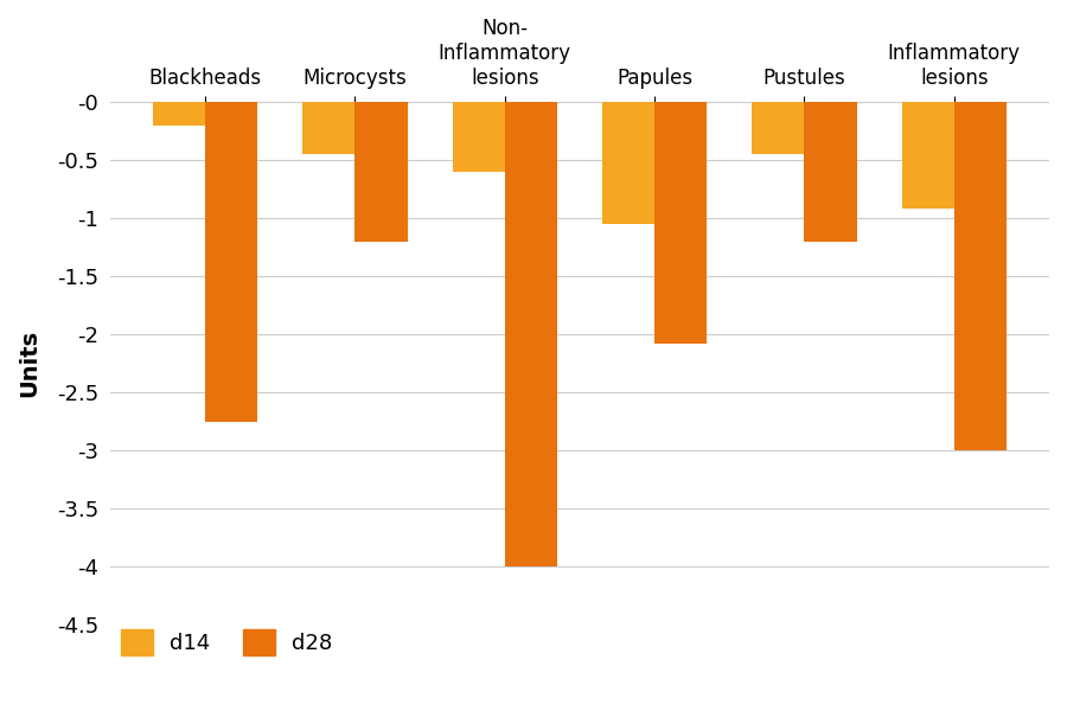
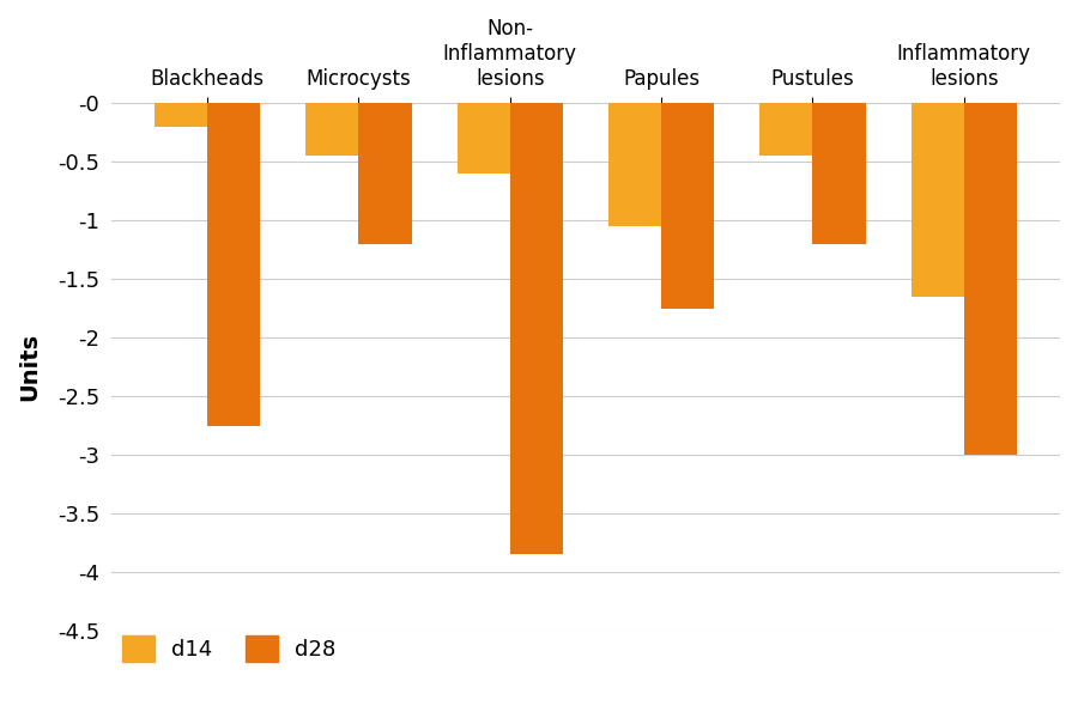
d28/Non- Inflammatory lesions: -4.00 -> -3.85
d28/Papules: -2.08 -> -1.75
d14/Inflammatory lesions: -0.92 -> -1.65
